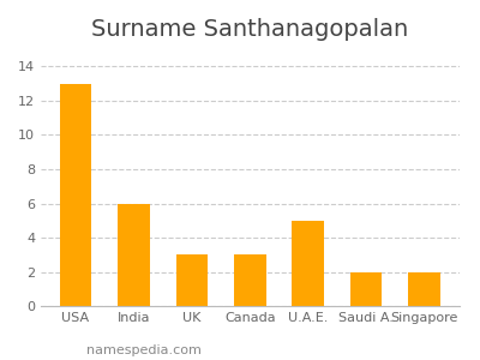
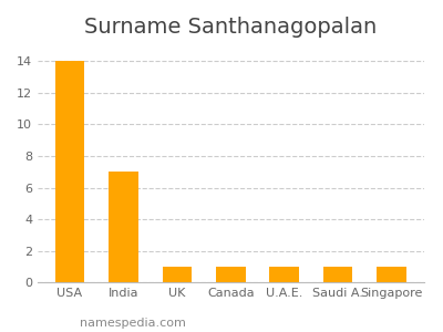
USA: 13 -> 14
India: 6 -> 7
UK: 3 -> 1
Canada: 3 -> 1
U.A.E.: 5 -> 1
Saudi A.: 2 -> 1
Singapore: 2 -> 1
